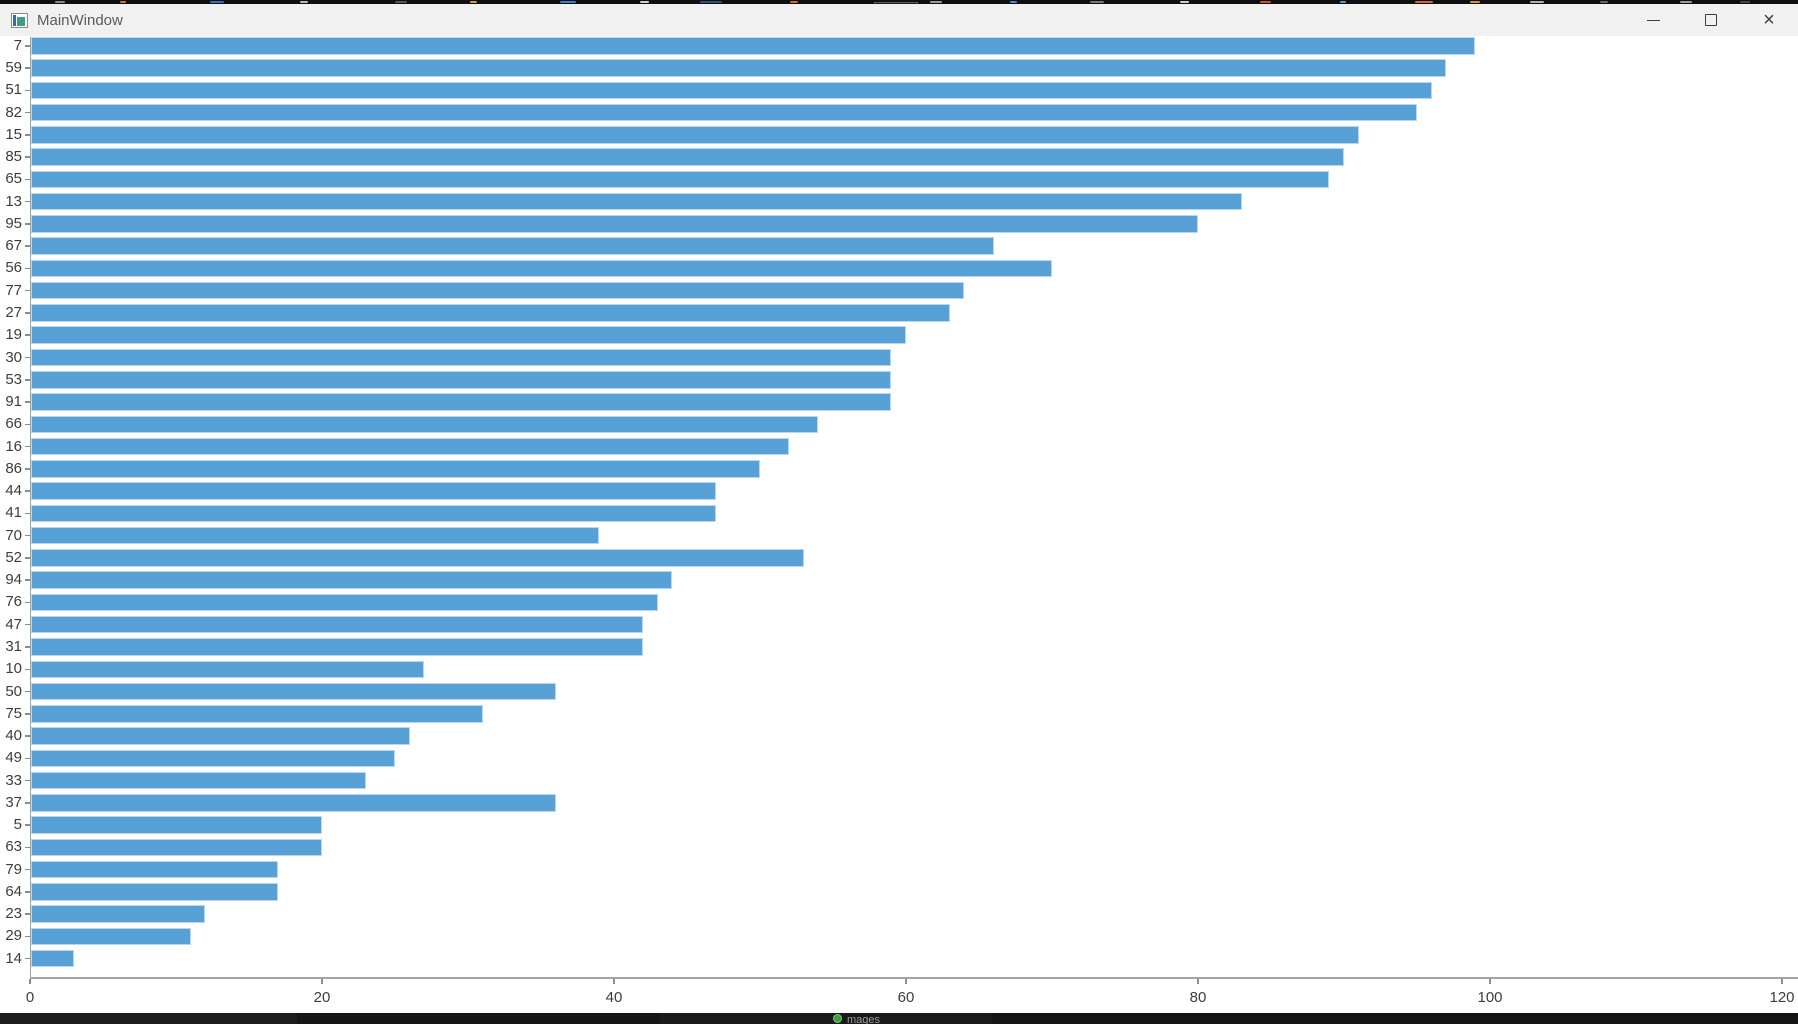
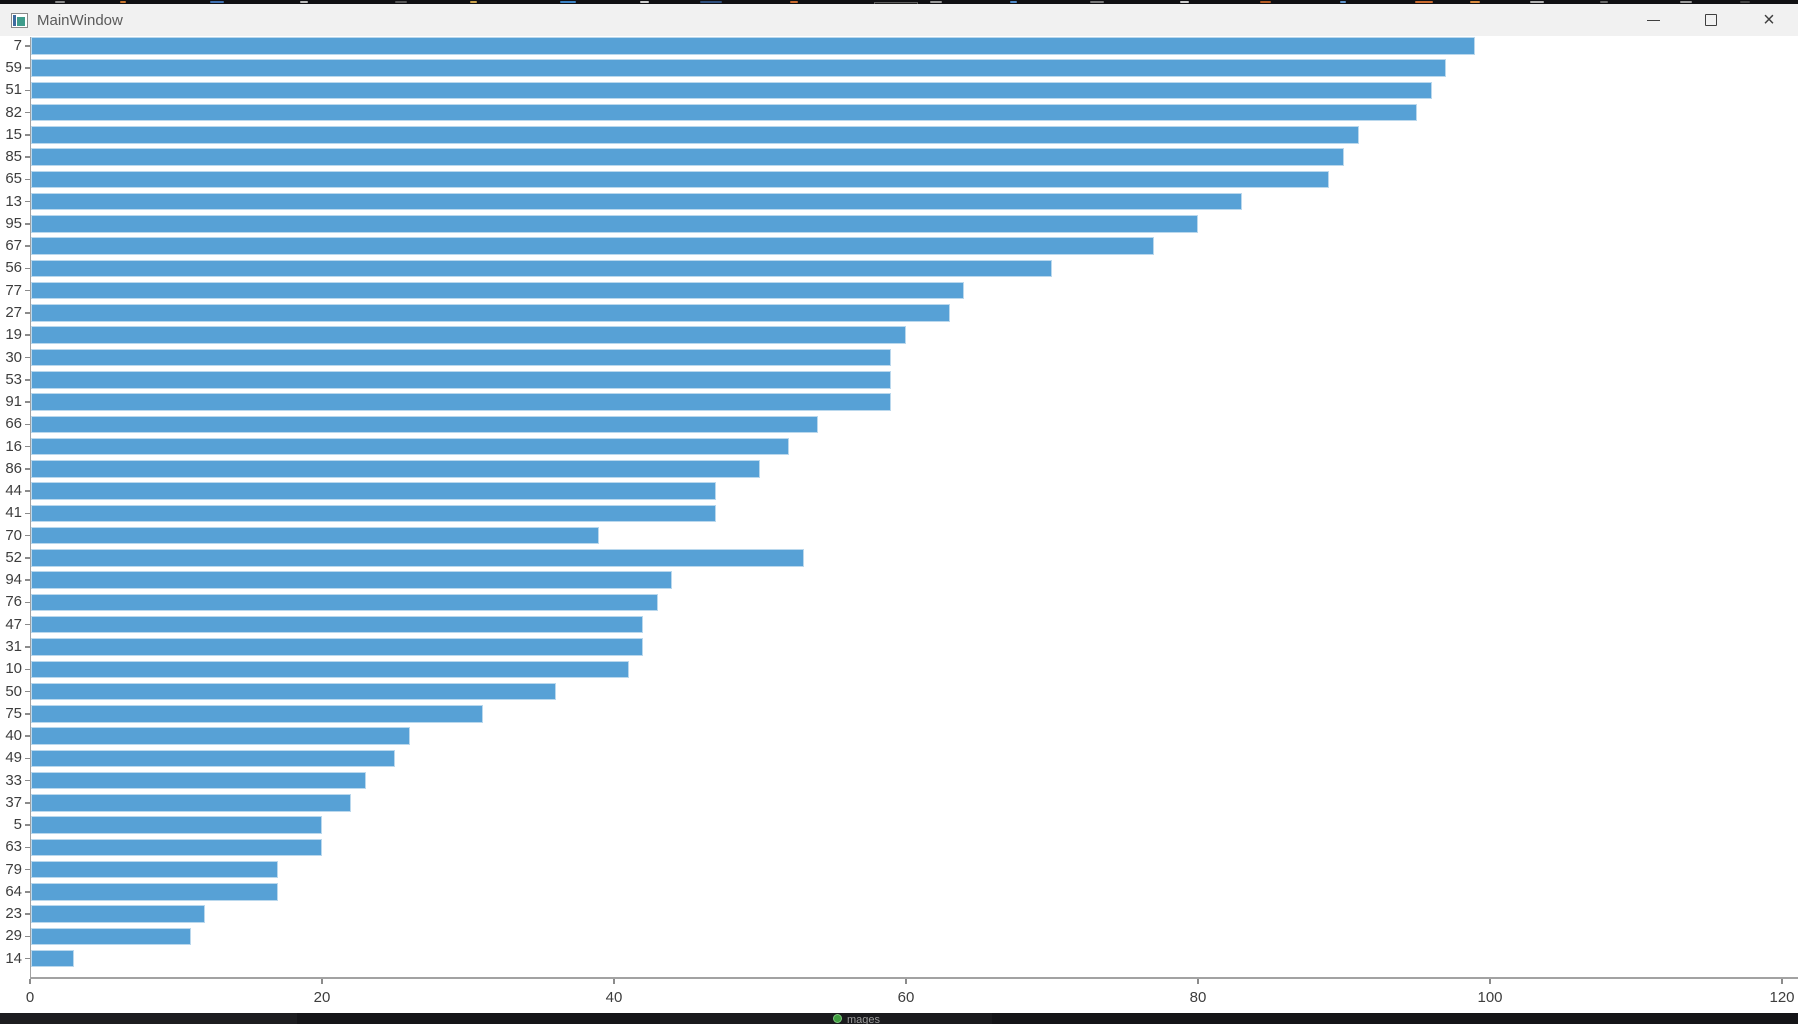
67: 66 -> 77
10: 27 -> 41
37: 36 -> 22
